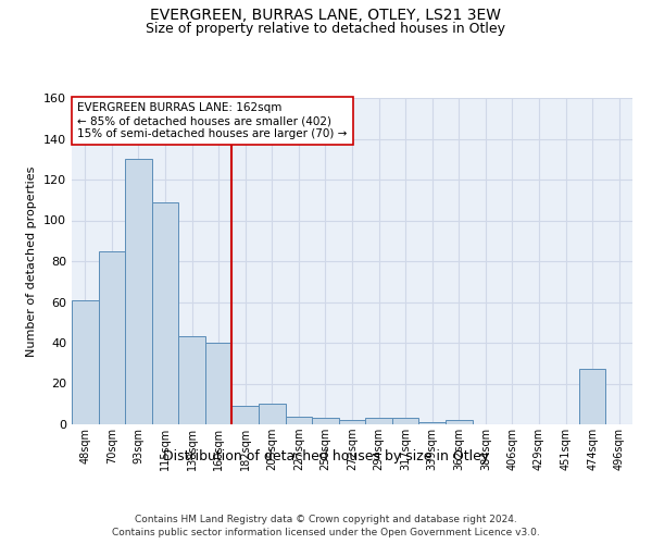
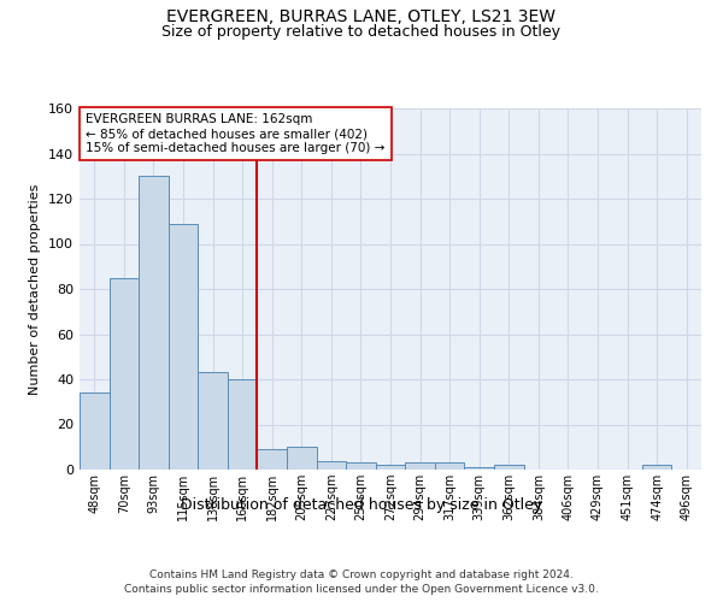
48sqm: 61 -> 34
474sqm: 27 -> 2
